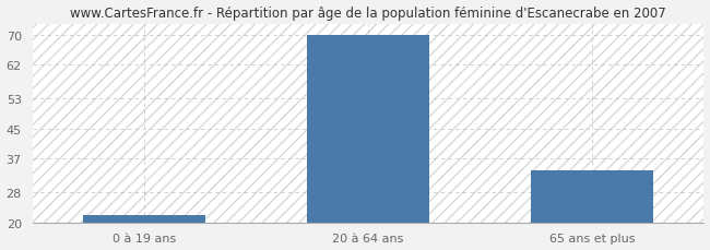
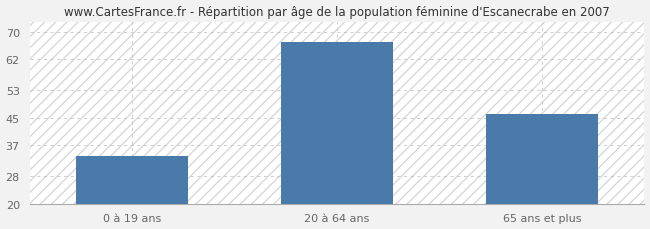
0 à 19 ans: 22 -> 34
20 à 64 ans: 70 -> 67
65 ans et plus: 34 -> 46
